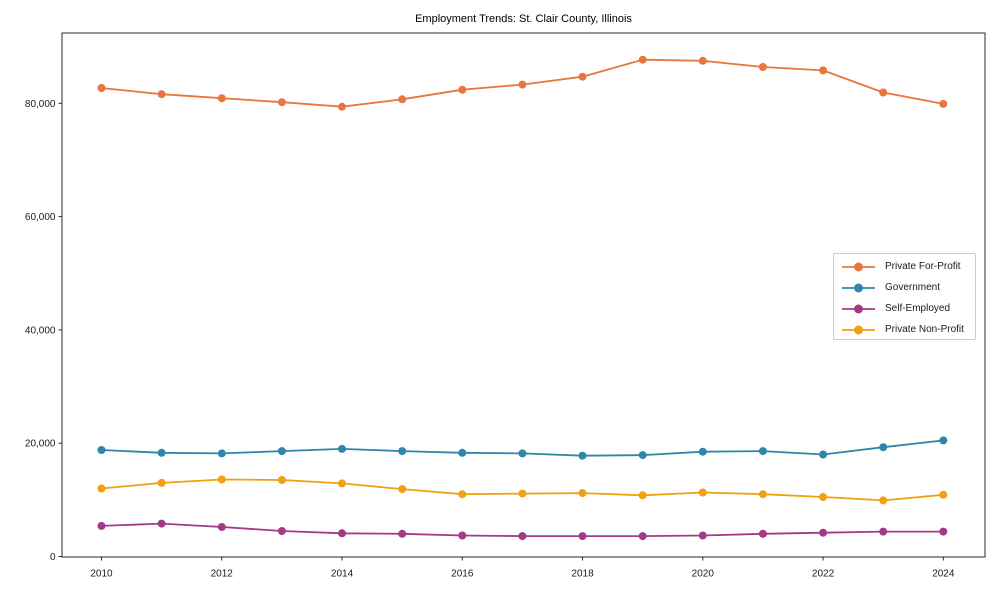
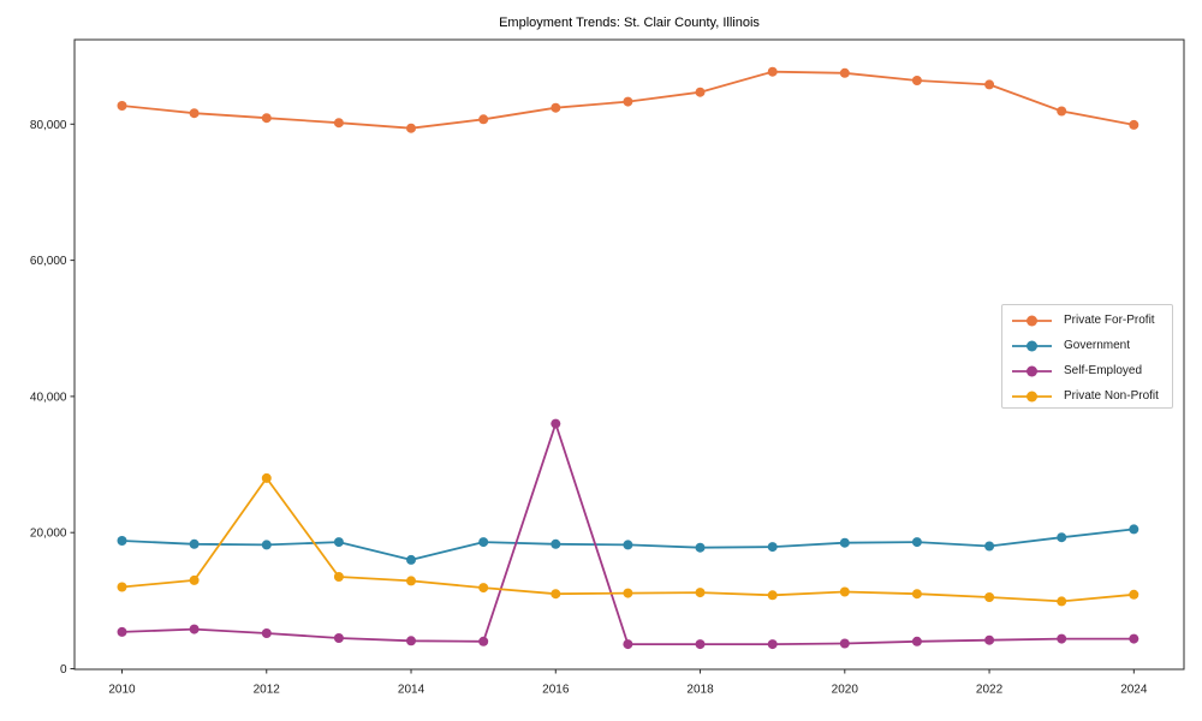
Private Non-Profit/2012: 14000 -> 28000
Government/2014: 19000 -> 16000
Self-Employed/2016: 4000 -> 36000
